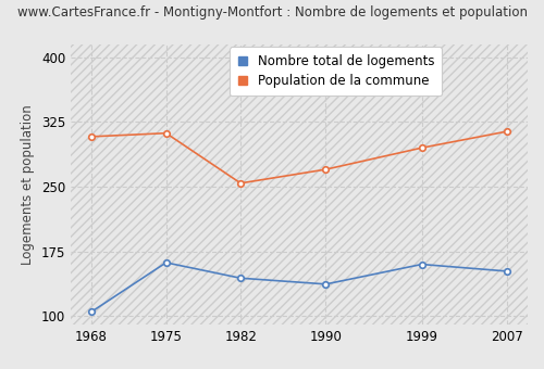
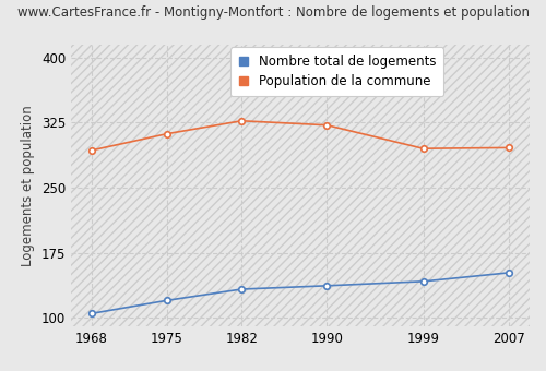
Population de la commune/1968: 308 -> 293
Nombre total de logements/1975: 162 -> 120
Nombre total de logements/1982: 144 -> 133
Population de la commune/1982: 254 -> 327
Population de la commune/1990: 270 -> 322
Nombre total de logements/1999: 160 -> 142
Population de la commune/2007: 314 -> 296
